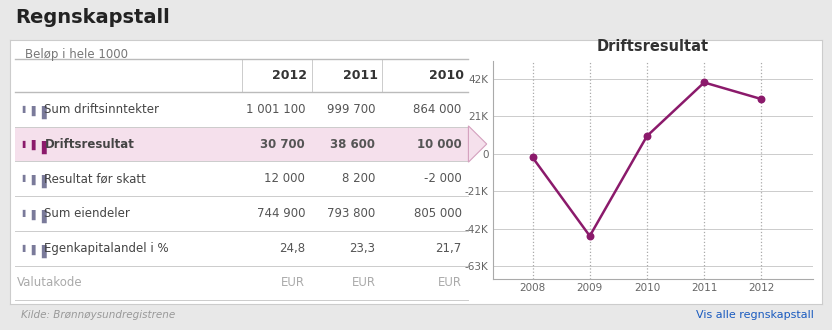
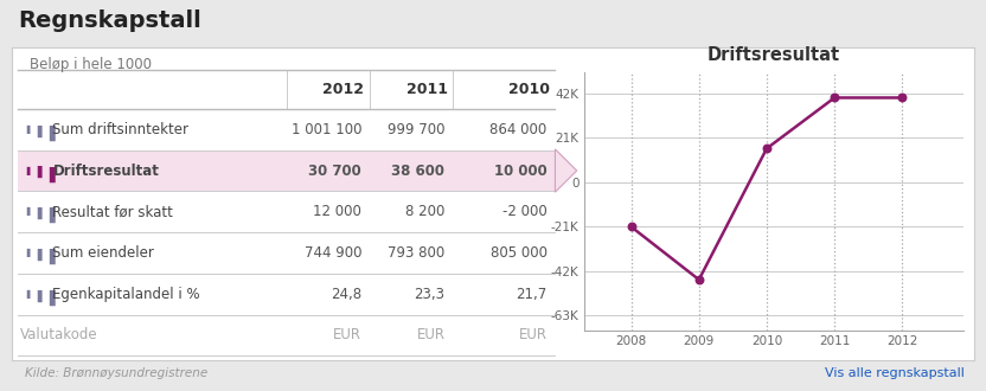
2008: -2K -> -21K
2010: 10K -> 16K
2012: 31K -> 40K
